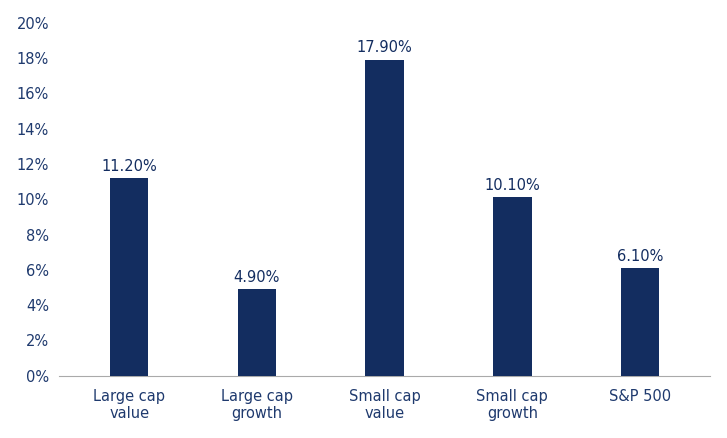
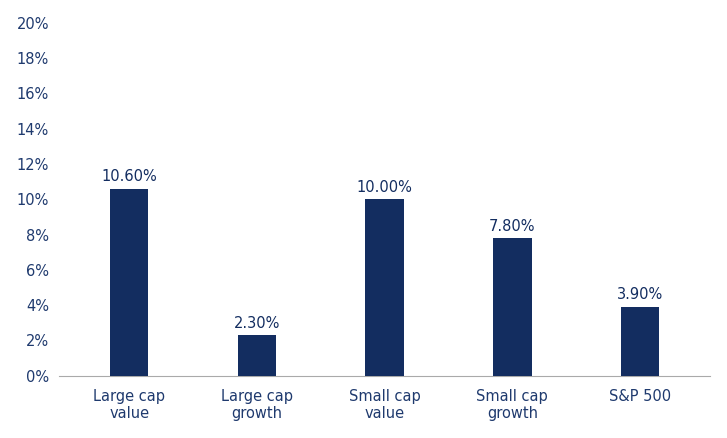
Large cap value: 11.20% -> 10.60%
Large cap growth: 4.90% -> 2.30%
Small cap value: 17.90% -> 10.00%
Small cap growth: 10.10% -> 7.80%
S&P 500: 6.10% -> 3.90%
